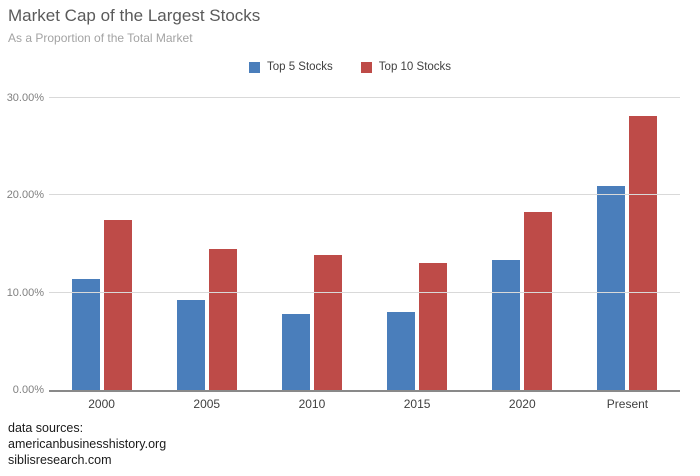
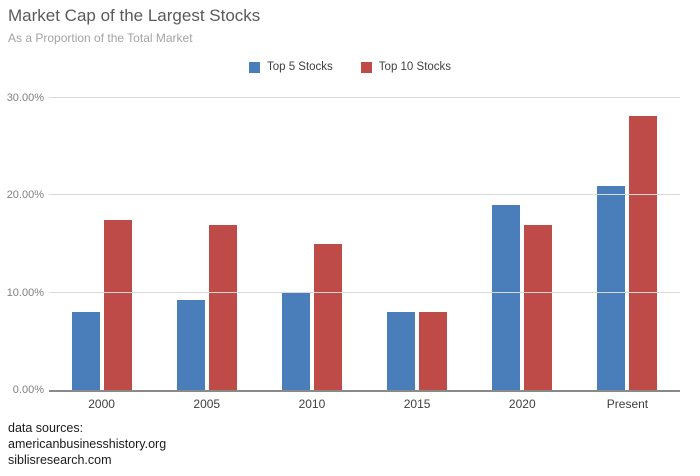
Top 5 Stocks/2000: 11% -> 8%
Top 10 Stocks/2005: 14% -> 17%
Top 5 Stocks/2010: 8% -> 10%
Top 10 Stocks/2010: 14% -> 15%
Top 10 Stocks/2015: 13% -> 8%
Top 5 Stocks/2020: 13% -> 19%
Top 10 Stocks/2020: 18% -> 17%
